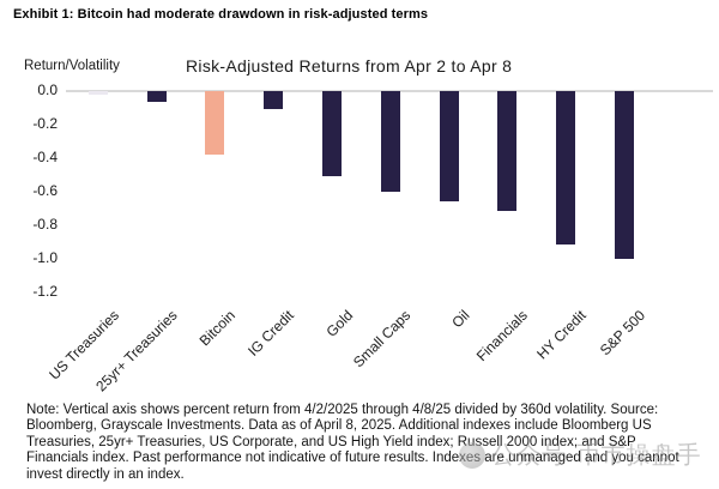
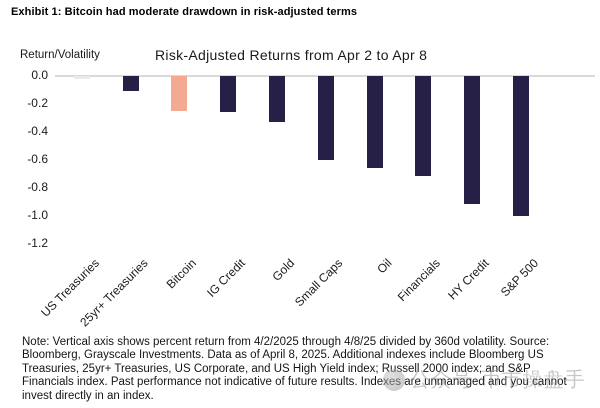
25yr+ Treasuries: -0.07 -> -0.11
Bitcoin: -0.38 -> -0.25
IG Credit: -0.11 -> -0.26
Gold: -0.51 -> -0.33
